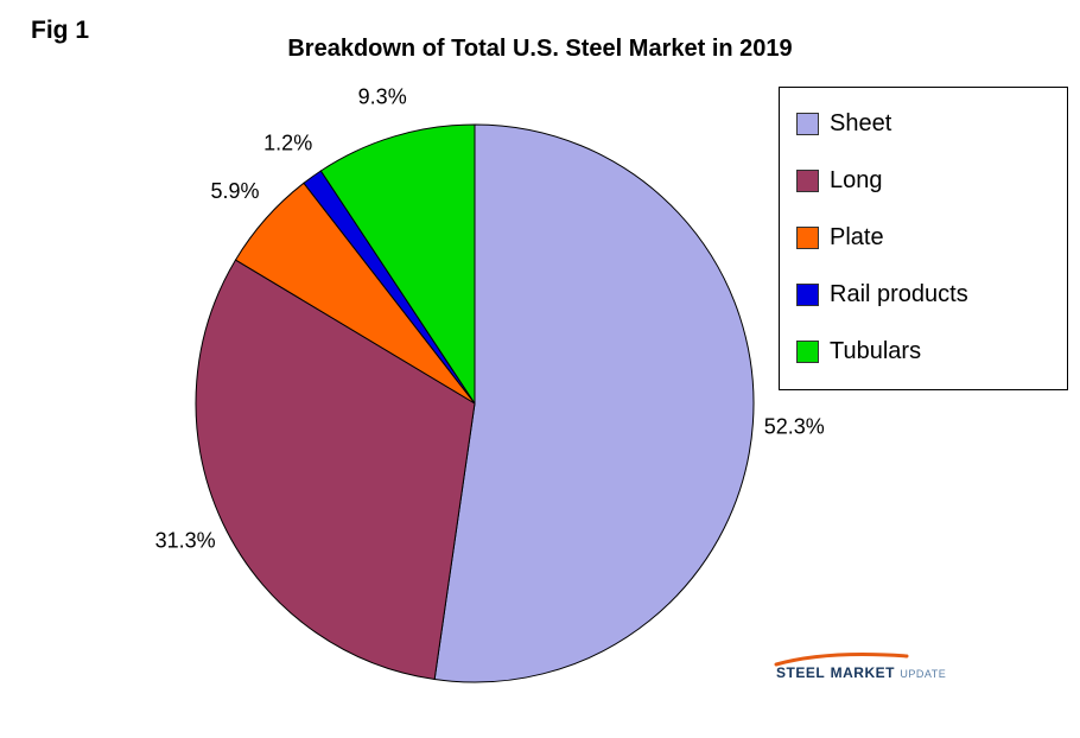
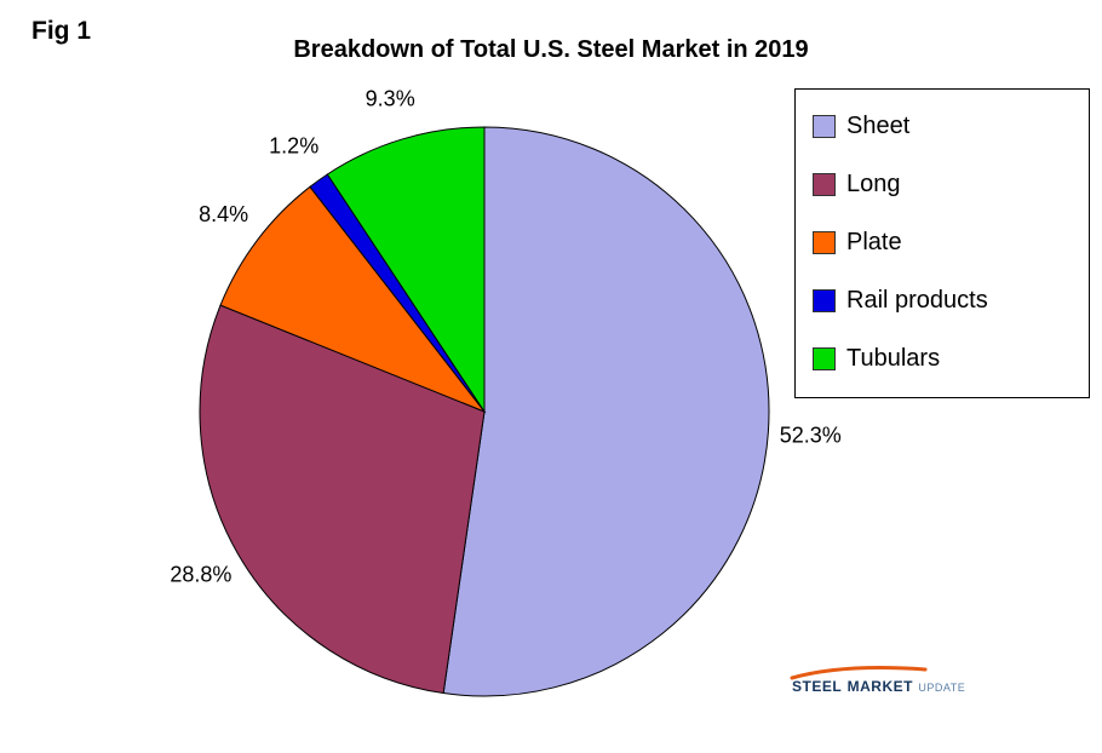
Long: 31.3% -> 28.8%
Plate: 5.9% -> 8.4%
